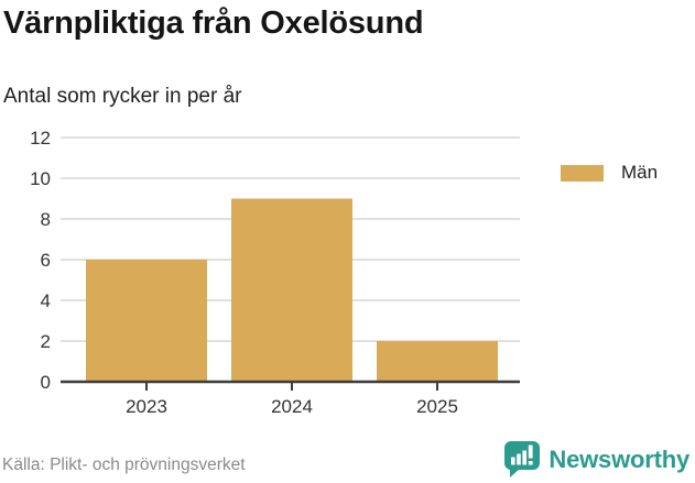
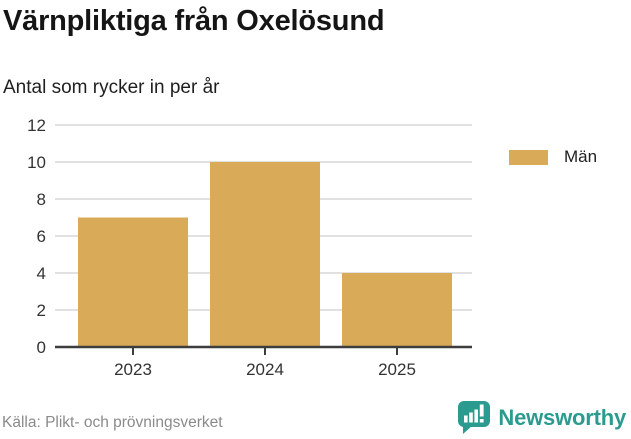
2023: 6 -> 7
2024: 9 -> 10
2025: 2 -> 4
